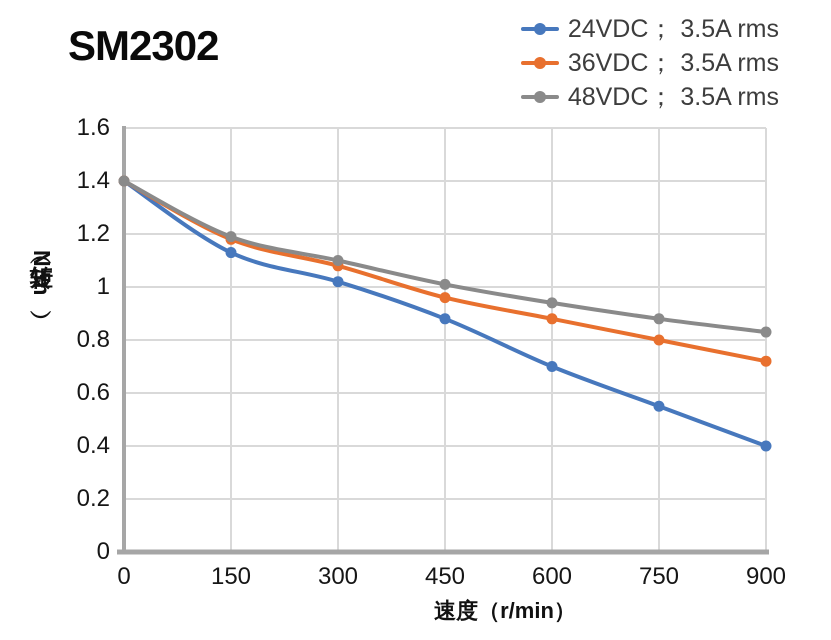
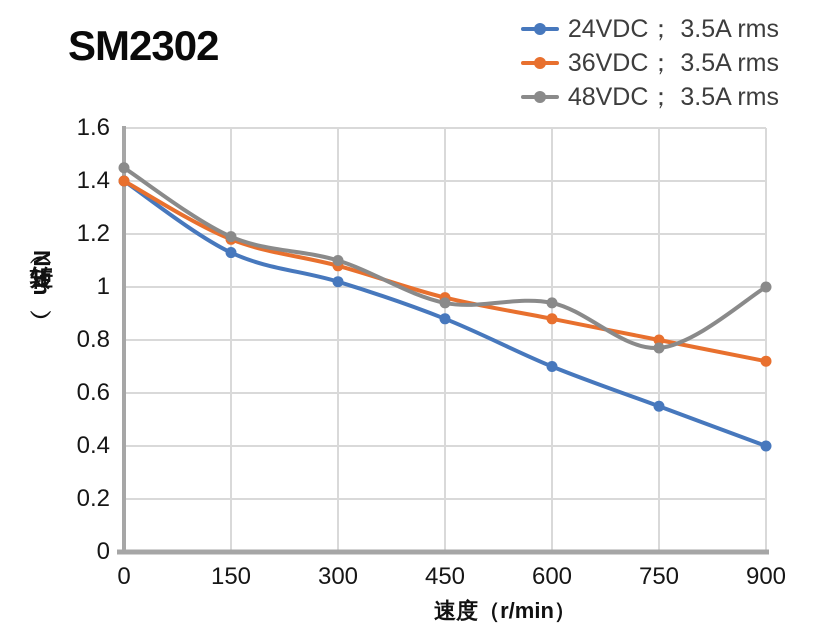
48VDC； 3.5A rms/0: 1.40 -> 1.45
48VDC； 3.5A rms/450: 1.01 -> 0.94
48VDC； 3.5A rms/750: 0.88 -> 0.77
48VDC； 3.5A rms/900: 0.83 -> 1.00
